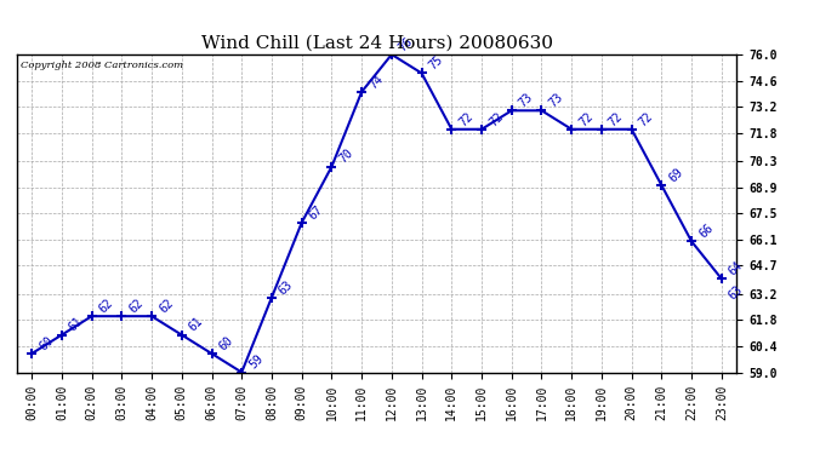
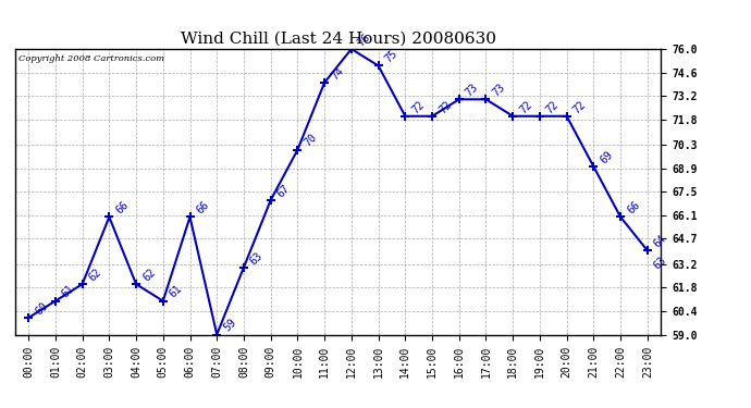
03:00: 62 -> 66
06:00: 60 -> 66
